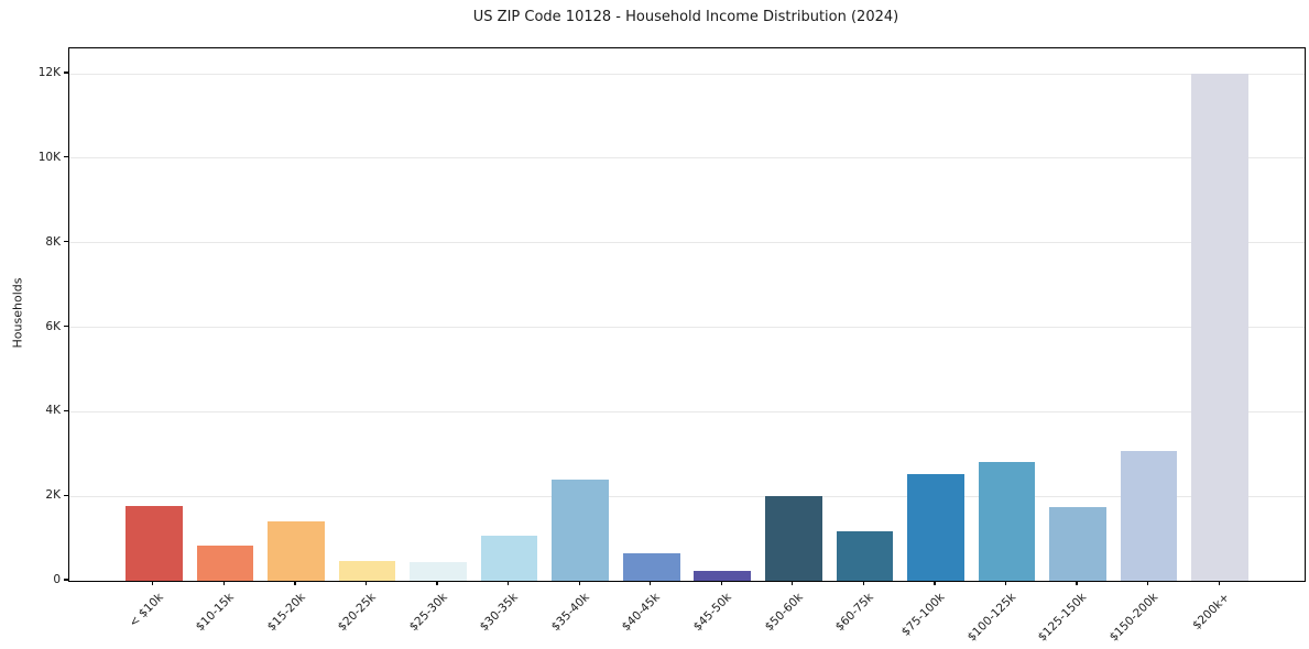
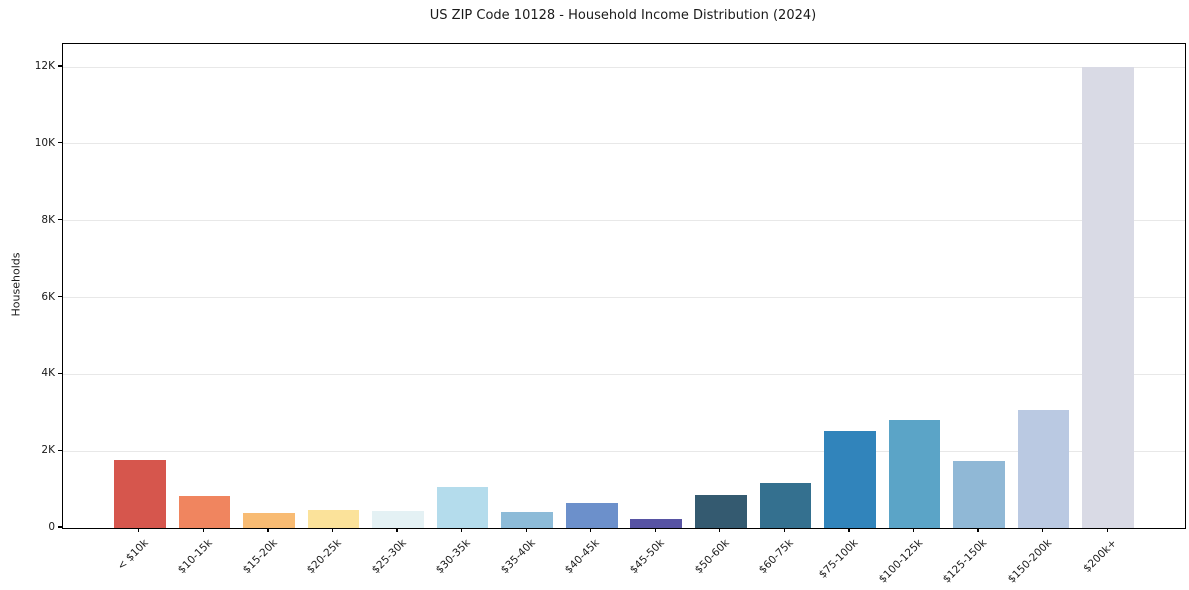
$15-20k: 1.4K -> 0.4K
$35-40k: 2.4K -> 0.4K
$50-60k: 2.0K -> 0.9K
